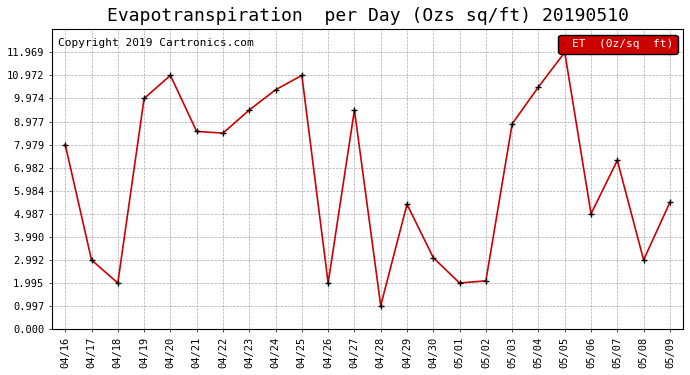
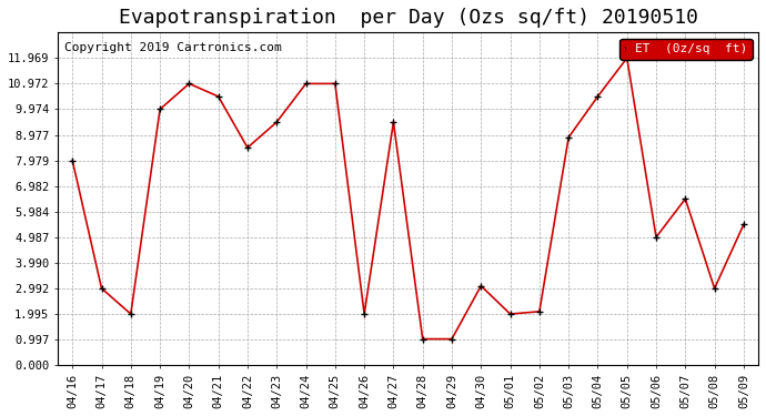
04/21: 8.55 -> 10.47
04/24: 10.35 -> 10.97
04/29: 5.40 -> 1.02
05/07: 7.30 -> 6.48
